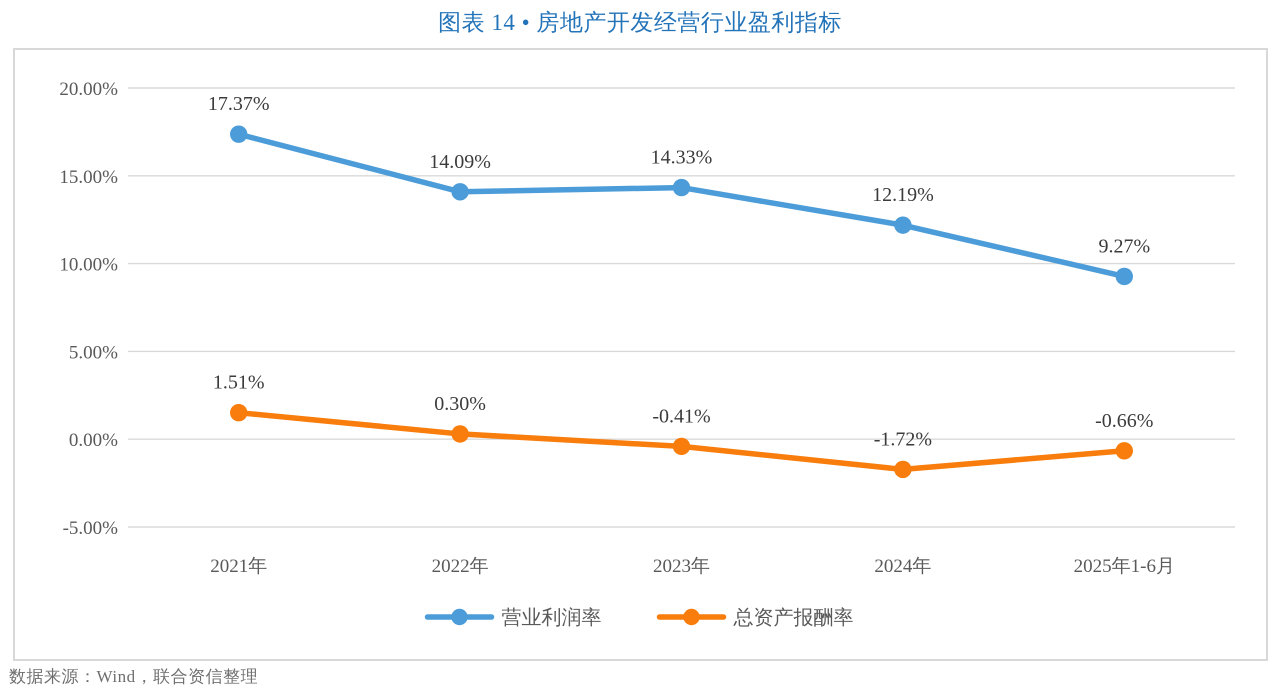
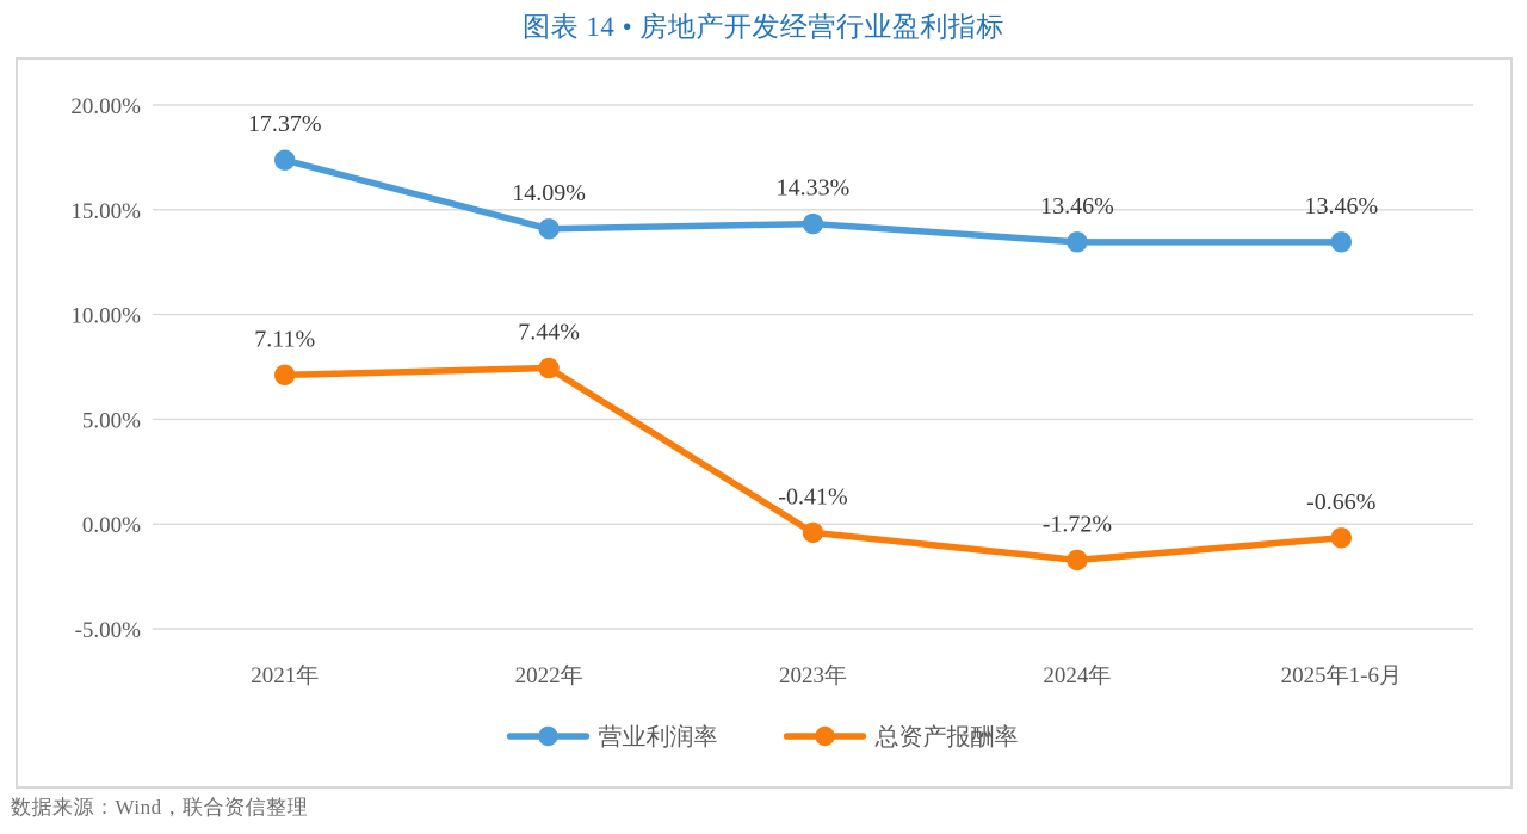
总资产报酬率/2021年: 1.51% -> 7.11%
总资产报酬率/2022年: 0.30% -> 7.44%
营业利润率/2024年: 12.19% -> 13.46%
营业利润率/2025年1-6月: 9.27% -> 13.46%
